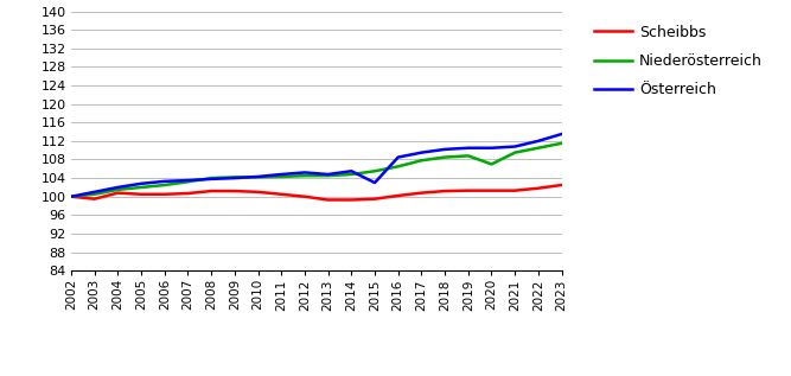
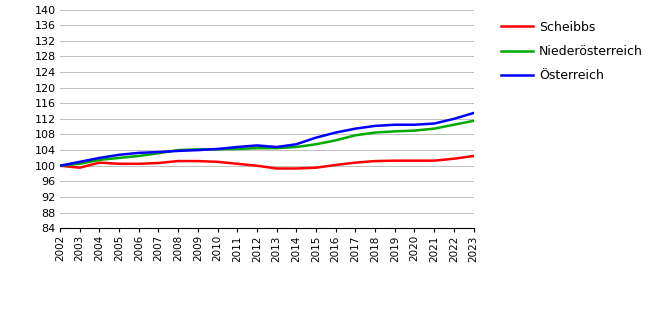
Österreich/2015: 103.0 -> 107.2
Niederösterreich/2020: 107.0 -> 109.0
